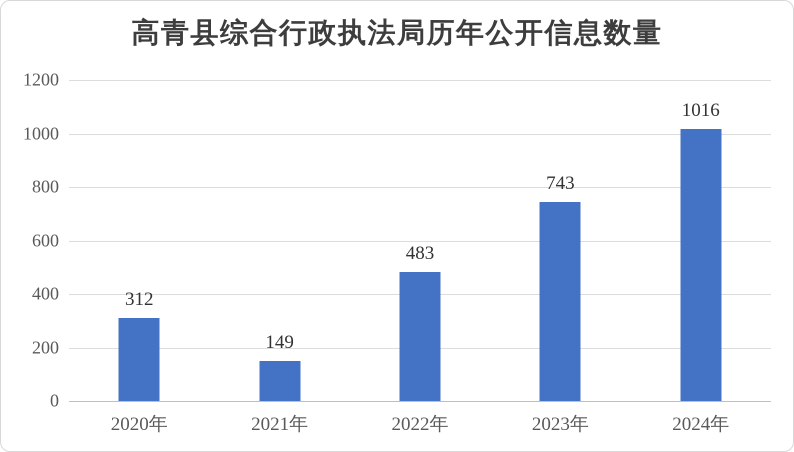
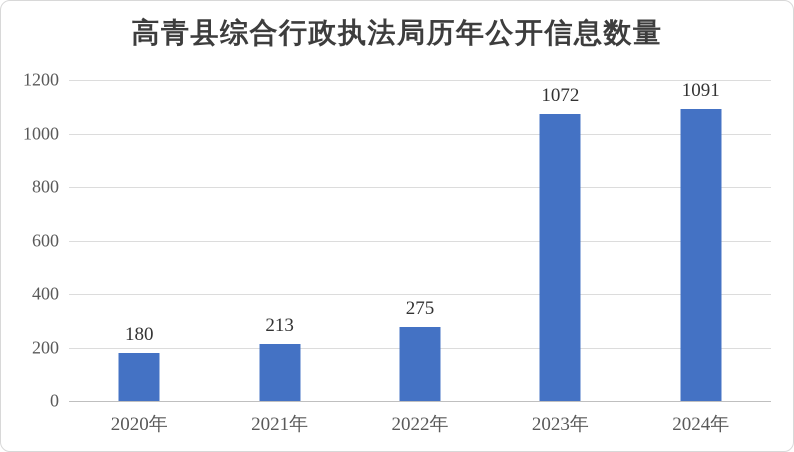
2020年: 312 -> 180
2021年: 149 -> 213
2022年: 483 -> 275
2023年: 743 -> 1072
2024年: 1016 -> 1091
